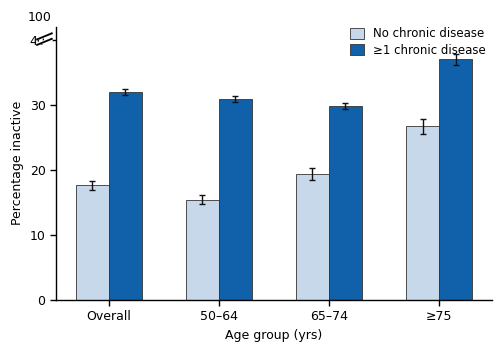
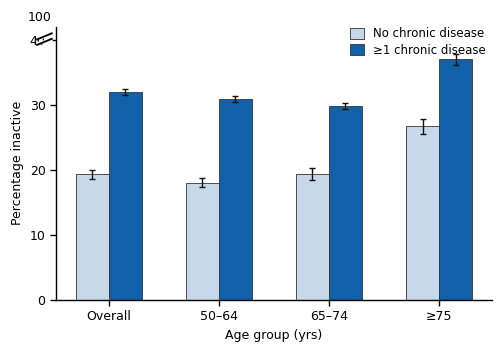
No chronic disease/Overall: 17.6 -> 19.3
No chronic disease/50–64: 15.4 -> 18.0
